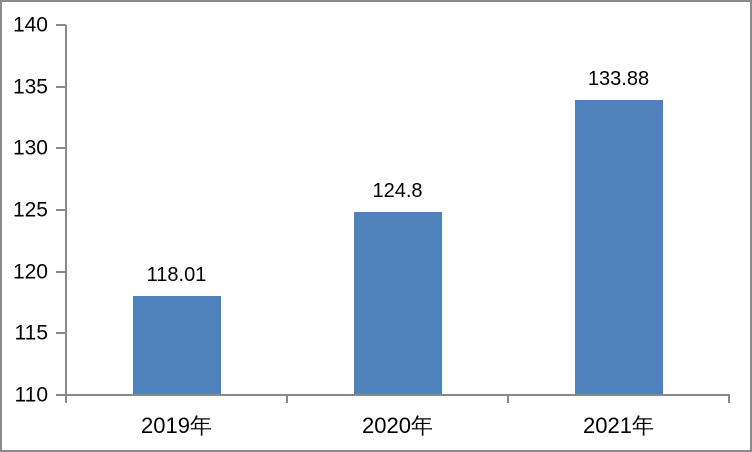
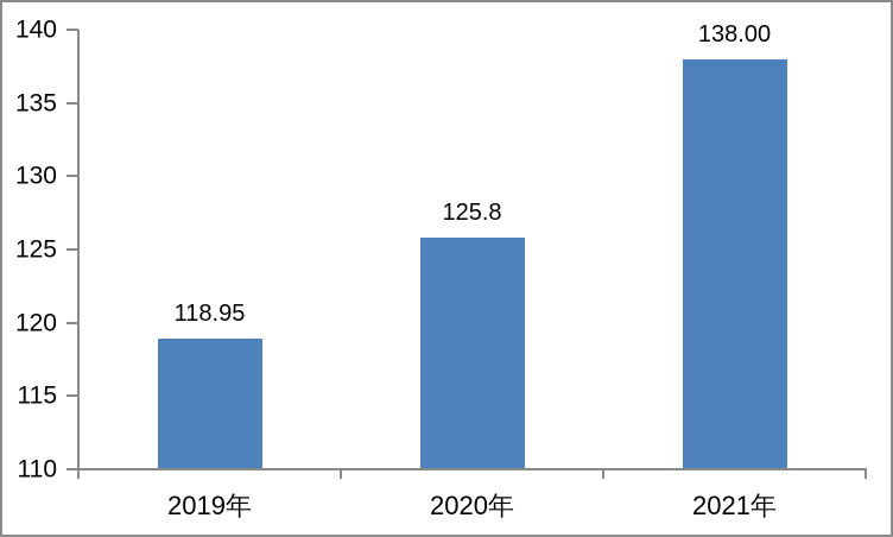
2019年: 118.01 -> 118.95
2020年: 124.8 -> 125.8
2021年: 133.88 -> 138.00
